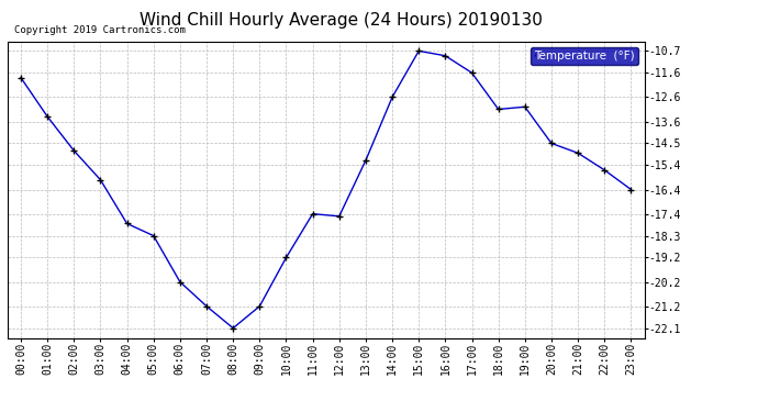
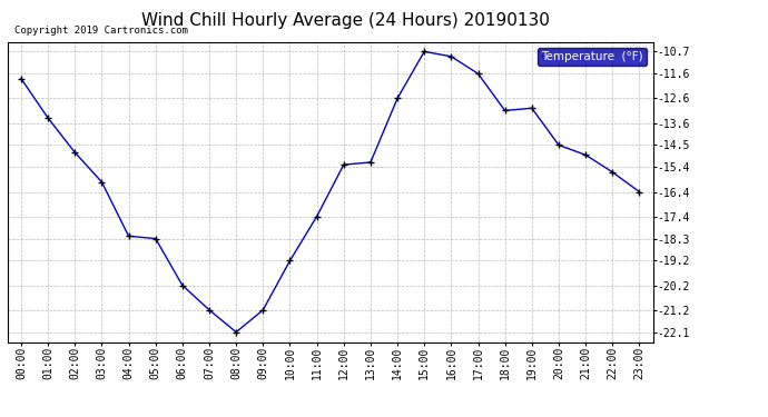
04:00: -17.8 -> -18.2
12:00: -17.5 -> -15.3
